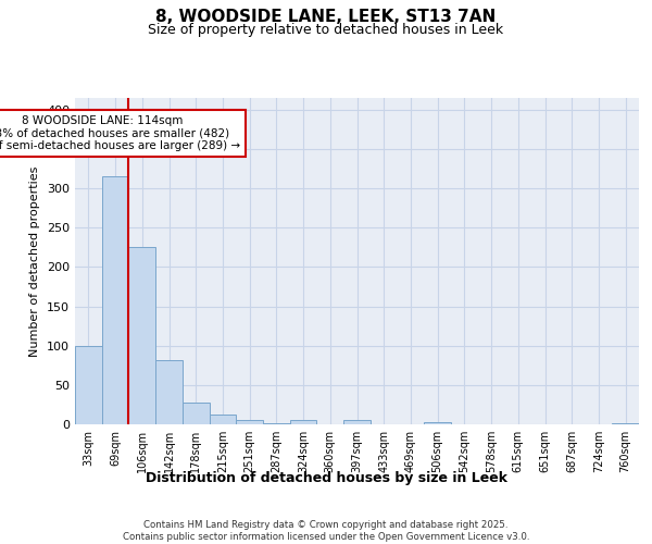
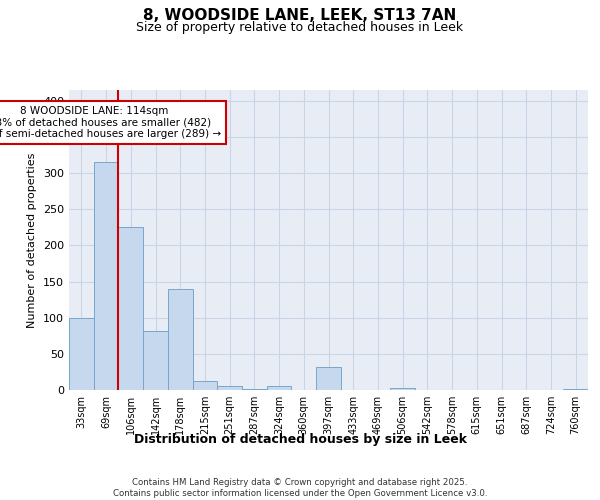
178sqm: 27 -> 140
397sqm: 5 -> 32
